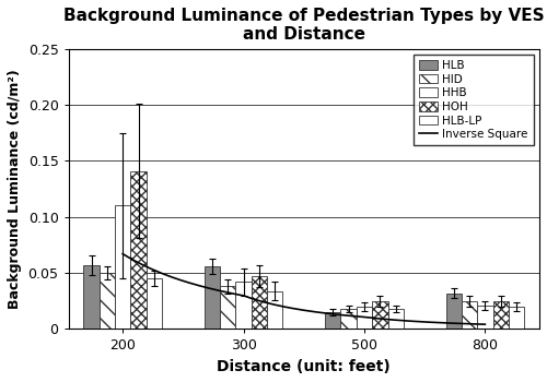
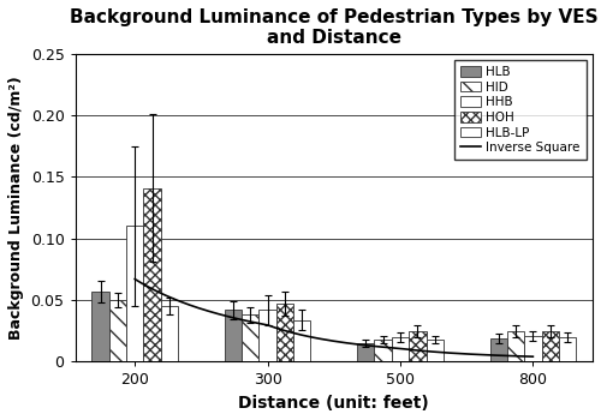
HLB/300: 0.056 -> 0.042
HLB/800: 0.032 -> 0.019
